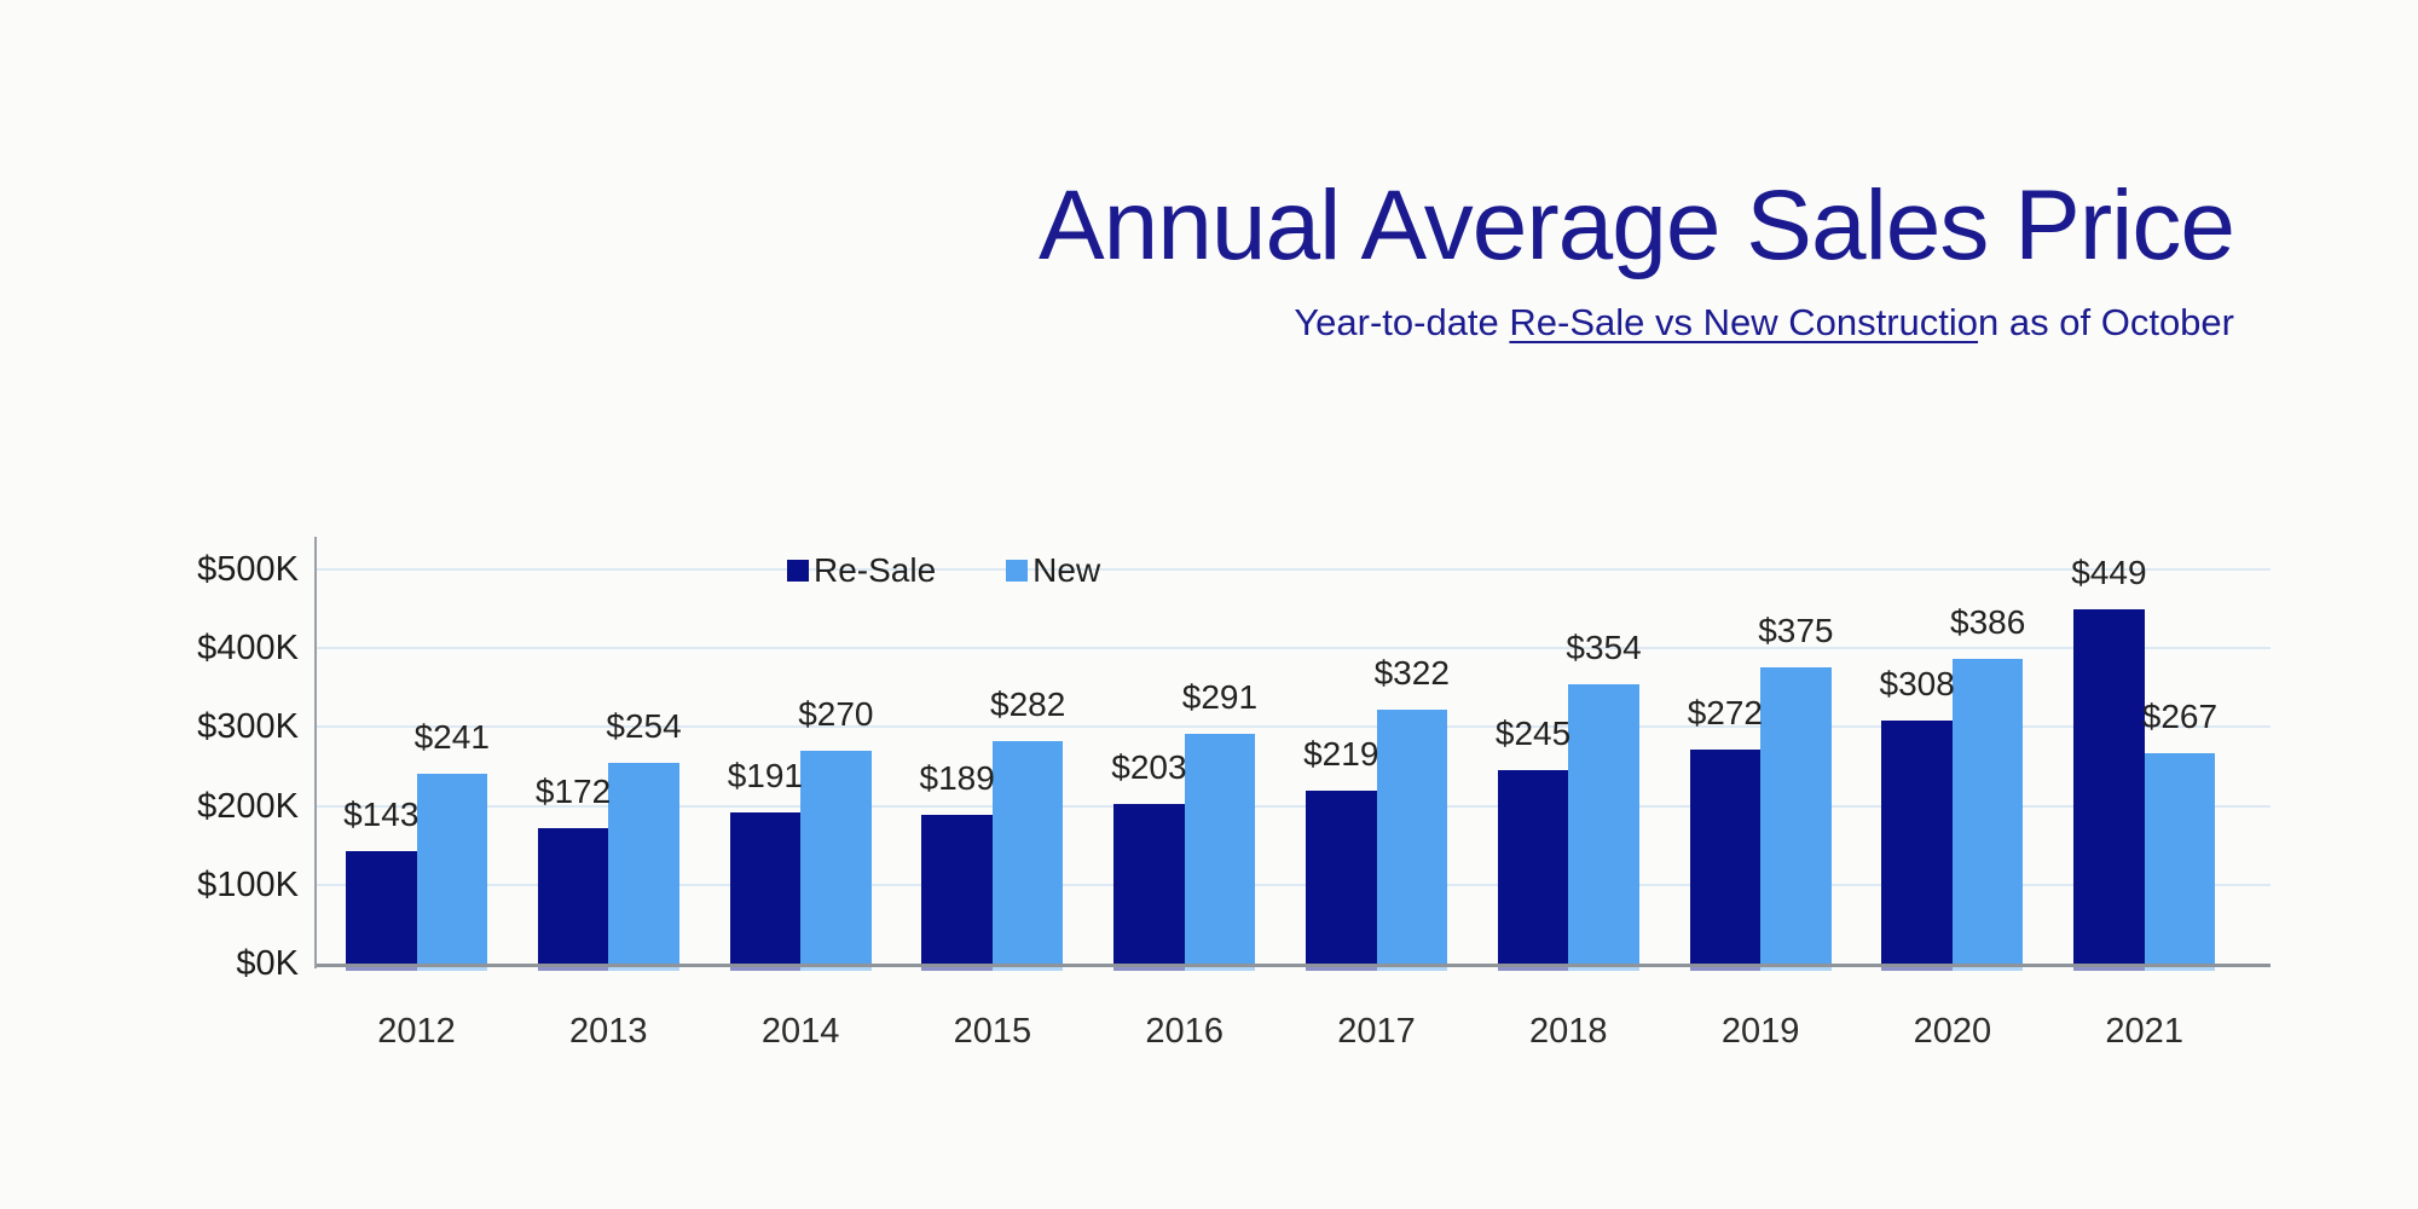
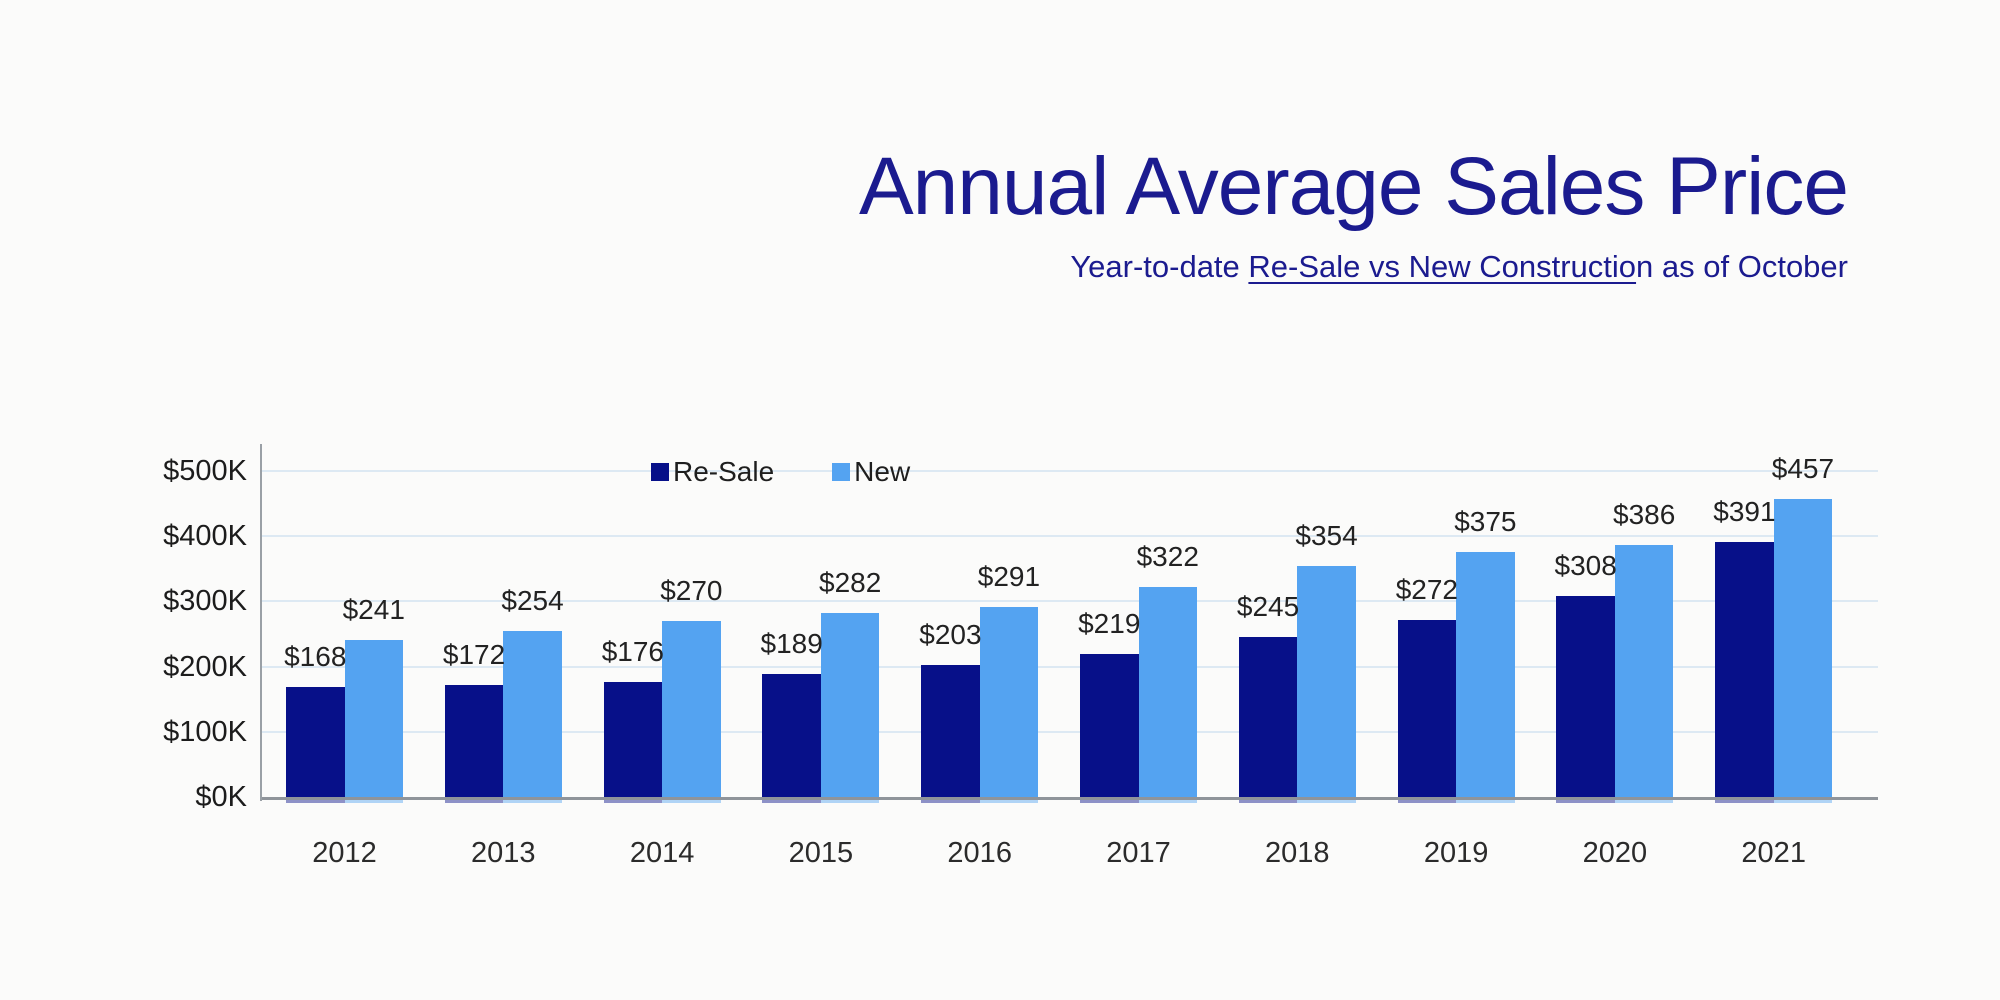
Re-Sale/2012: $143 -> $168
Re-Sale/2014: $191 -> $176
Re-Sale/2021: $449 -> $391
New/2021: $267 -> $457
